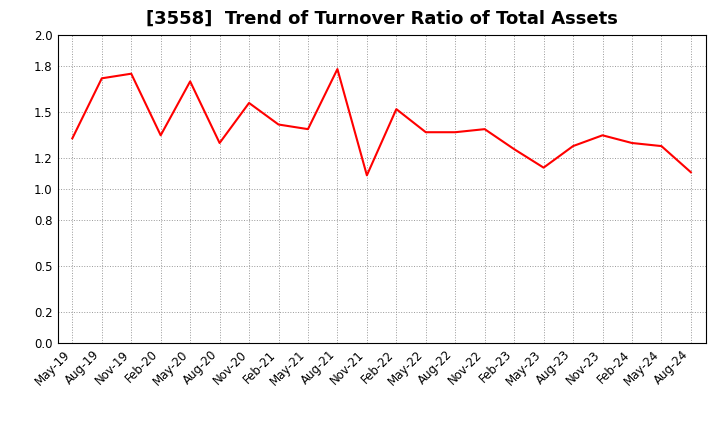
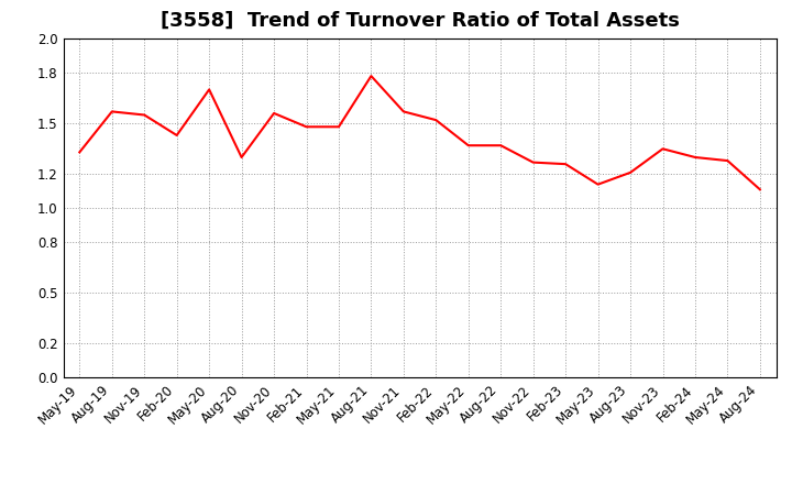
Aug-19: 1.72 -> 1.57
Nov-19: 1.75 -> 1.55
Feb-20: 1.35 -> 1.43
Feb-21: 1.42 -> 1.48
May-21: 1.39 -> 1.48
Nov-21: 1.09 -> 1.57
Nov-22: 1.39 -> 1.27
Aug-23: 1.28 -> 1.21
